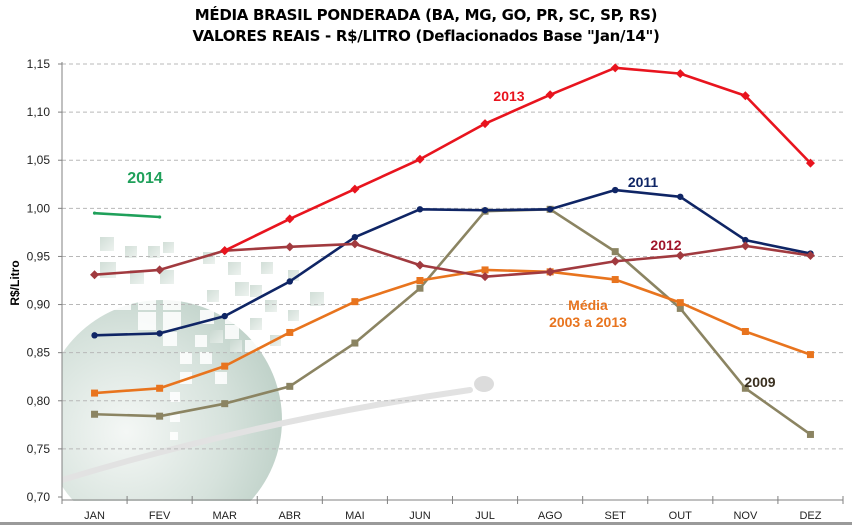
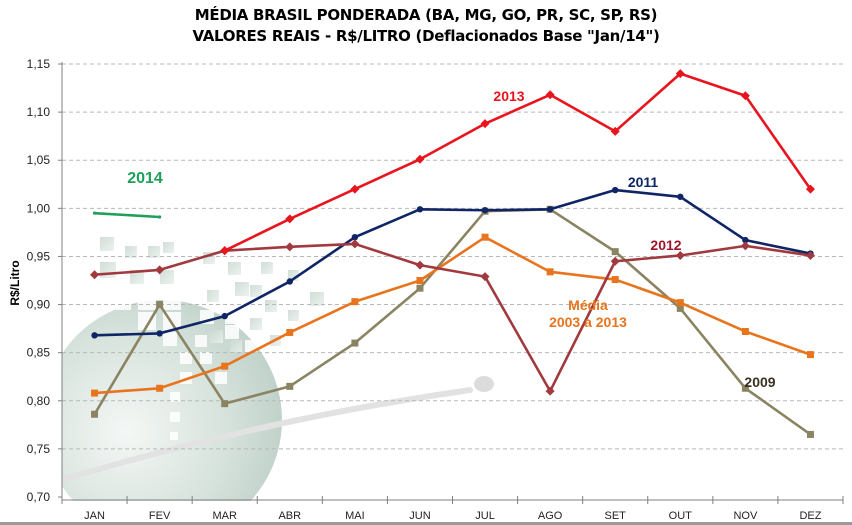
2009/FEV: 0,78 -> 0,90
Média 2003 a 2013/JUL: 0,94 -> 0,97
2012/AGO: 0,93 -> 0,81
2013/SET: 1,15 -> 1,08
2013/DEZ: 1,05 -> 1,02
